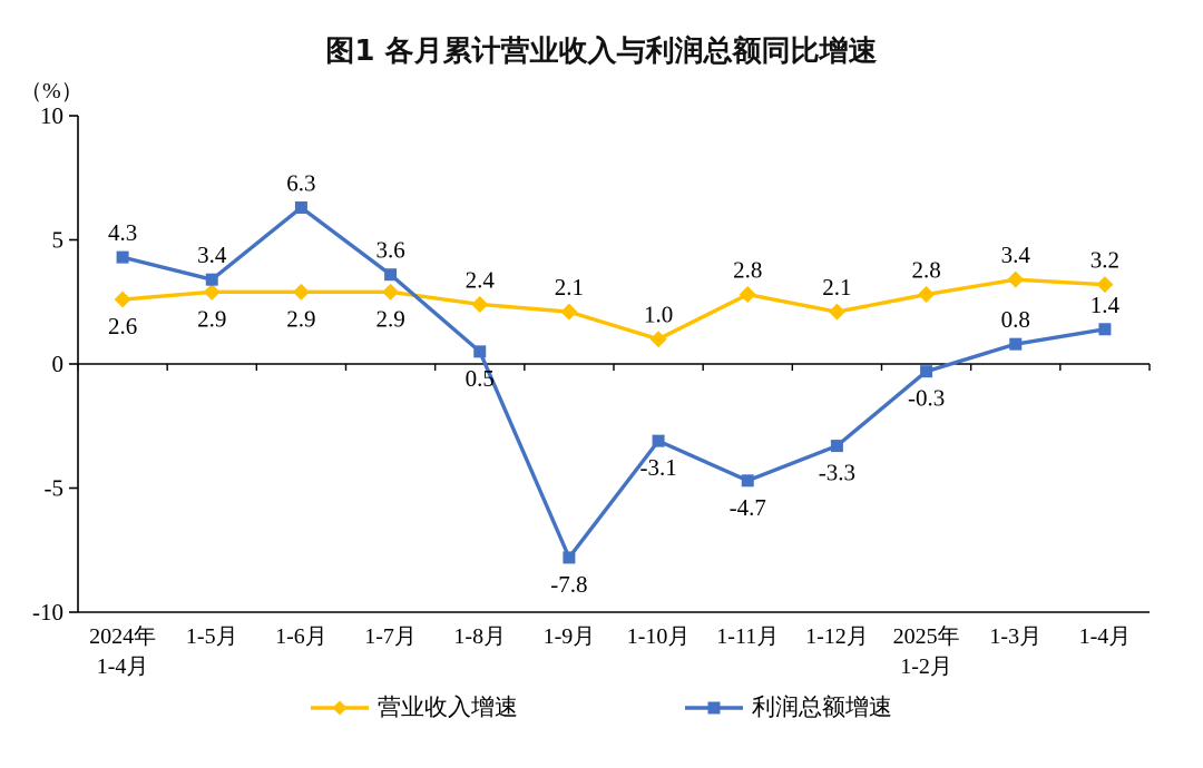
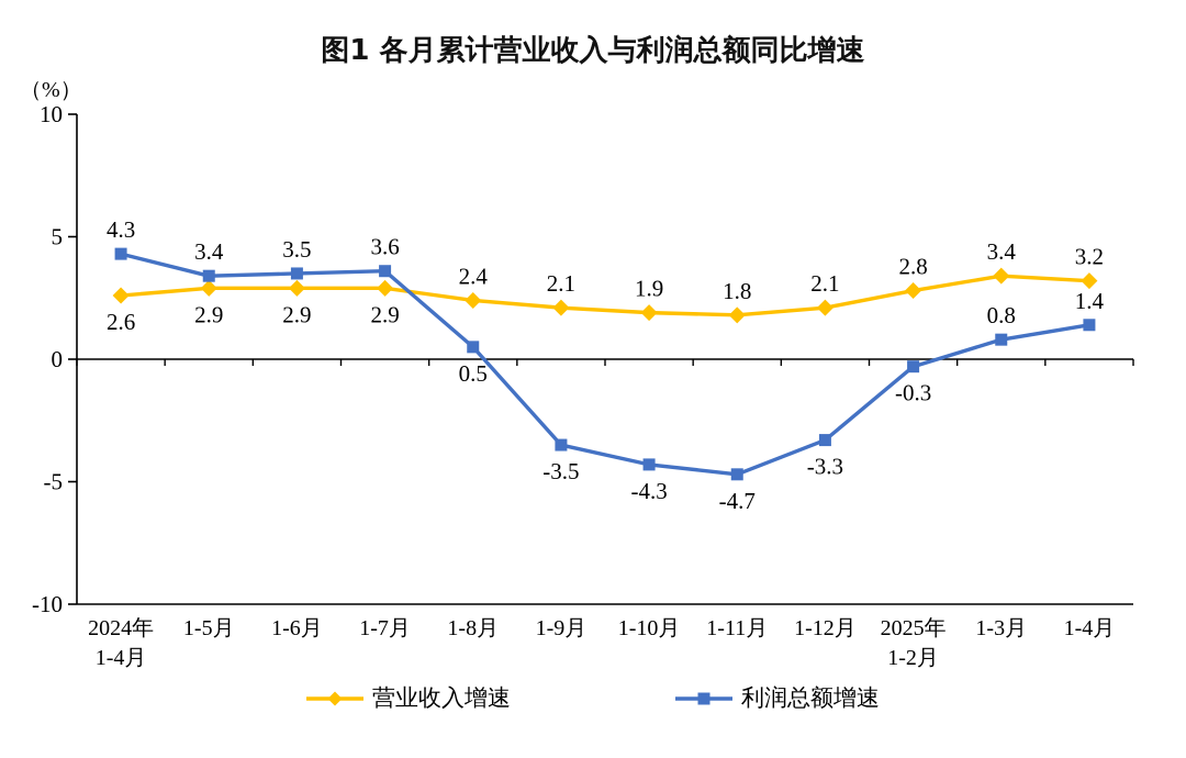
利润总额增速/1-6月: 6.3 -> 3.5
利润总额增速/1-9月: -7.8 -> -3.5
营业收入增速/1-10月: 1.0 -> 1.9
利润总额增速/1-10月: -3.1 -> -4.3
营业收入增速/1-11月: 2.8 -> 1.8
